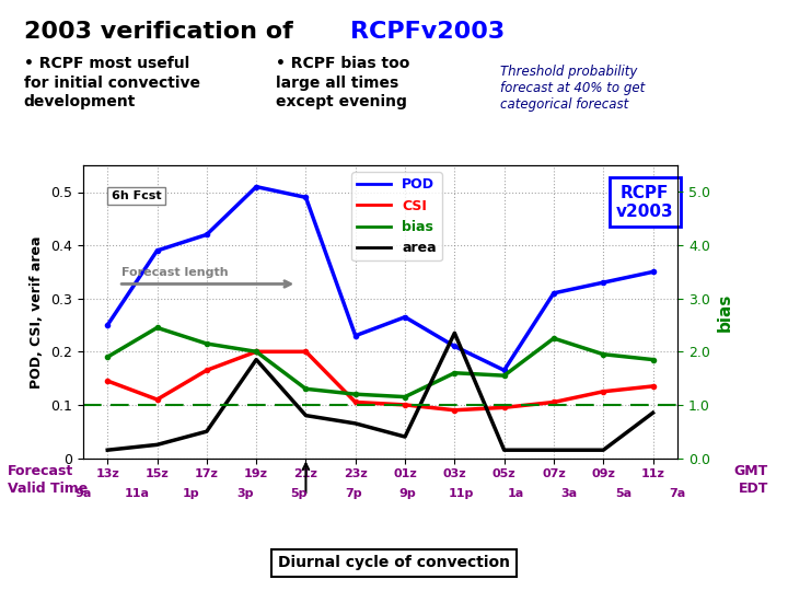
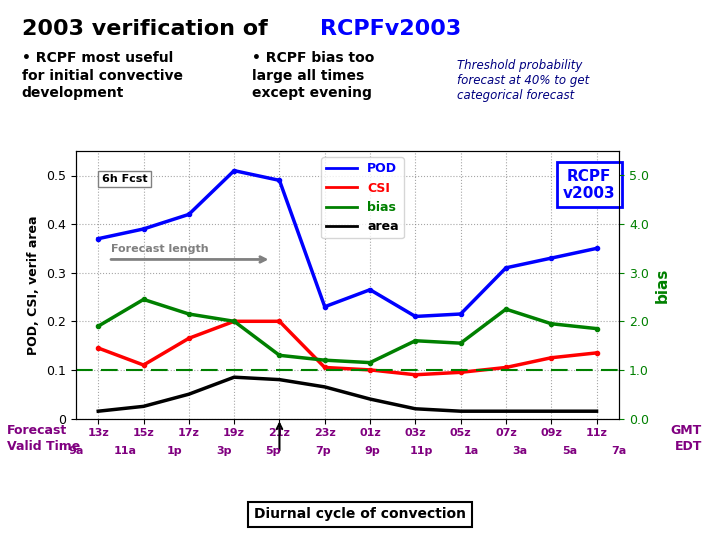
POD/13z: 0.250 -> 0.370
area/19z: 0.185 -> 0.085
area/03z: 0.235 -> 0.020
POD/05z: 0.165 -> 0.215
area/11z: 0.085 -> 0.015
